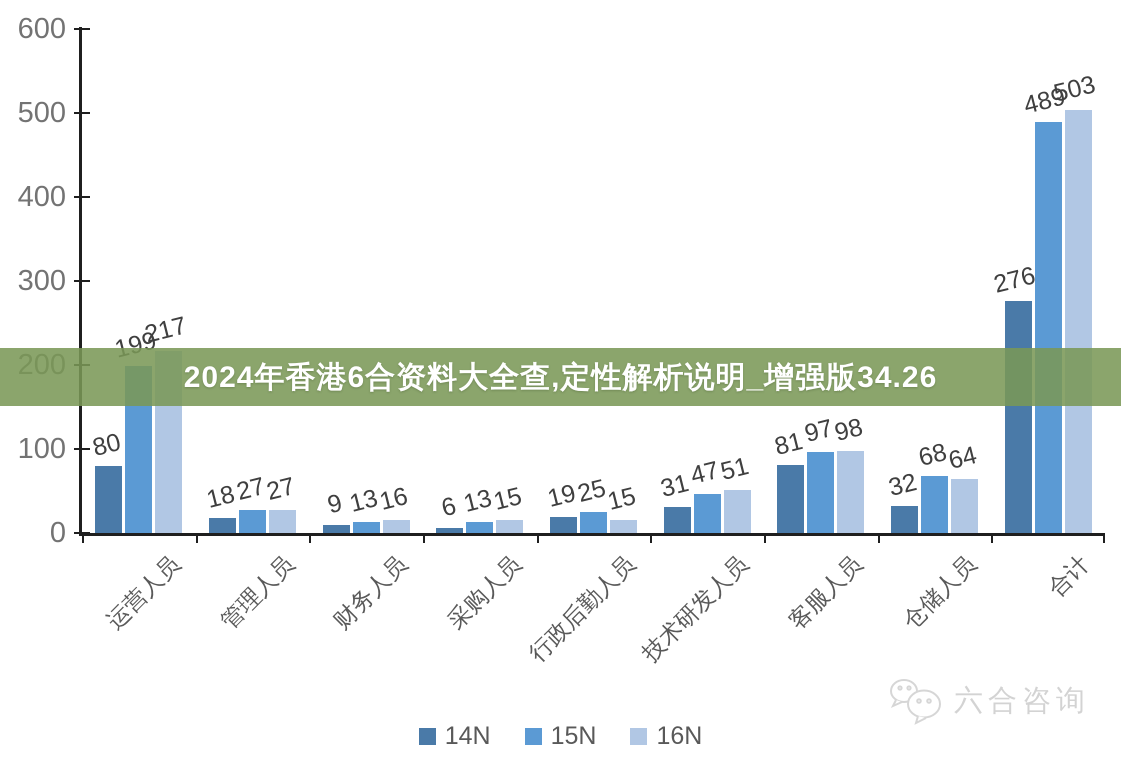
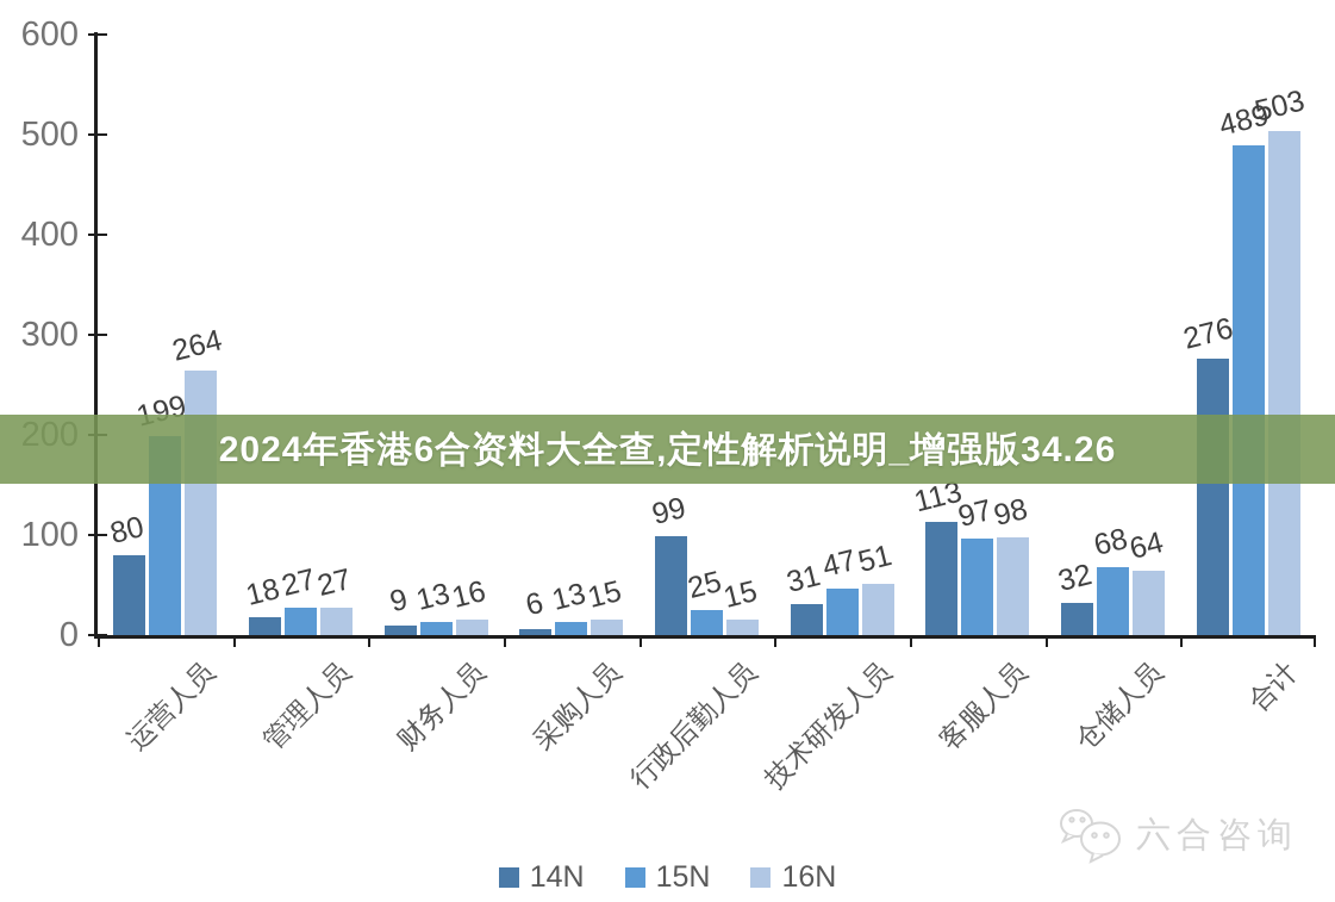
16N/运营人员: 217 -> 264
14N/行政后勤人员: 19 -> 99
14N/客服人员: 81 -> 113
